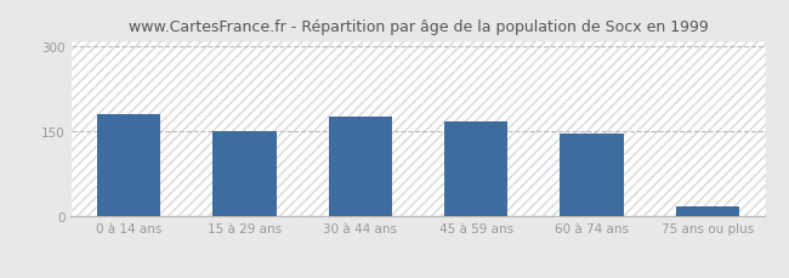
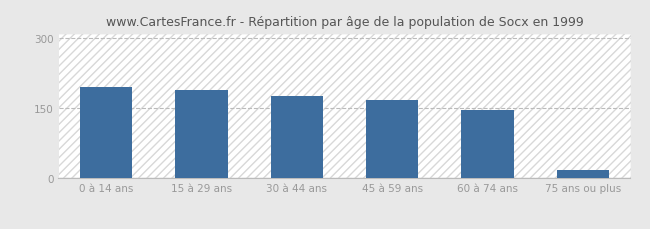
0 à 14 ans: 181 -> 195
15 à 29 ans: 150 -> 190
